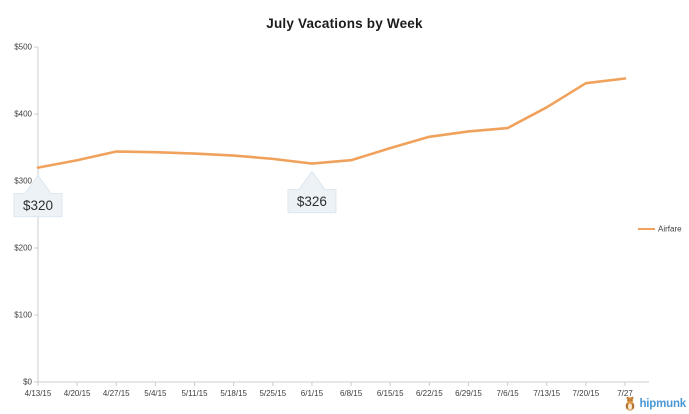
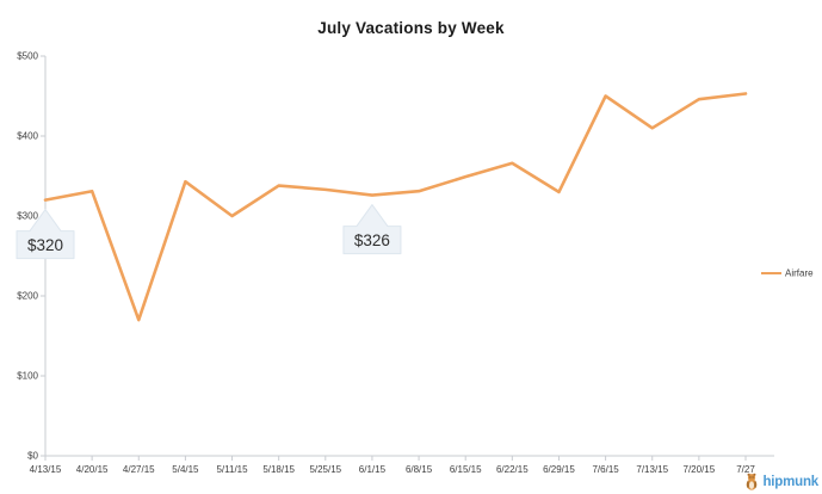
4/27/15: $340 -> $170
5/11/15: $340 -> $300
6/29/15: $370 -> $330
7/6/15: $380 -> $450
